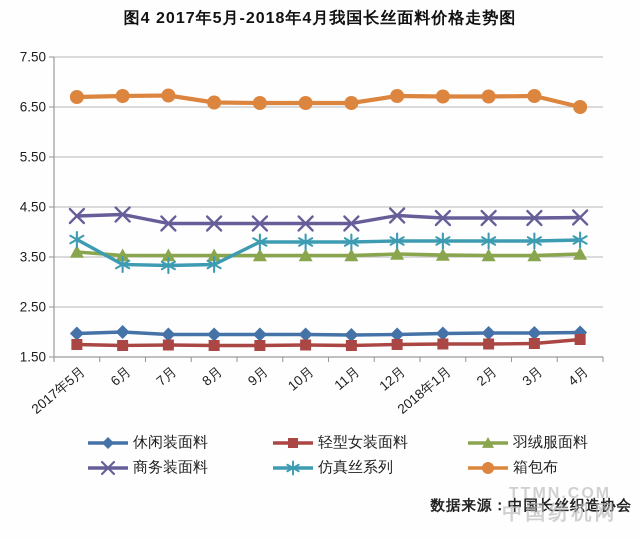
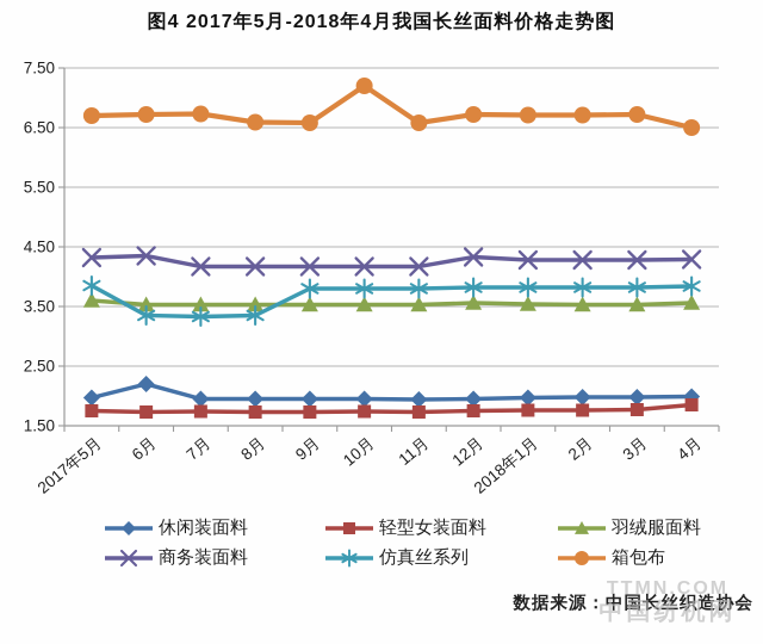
休闲装面料/6月: 2.0 -> 2.2
箱包布/10月: 6.6 -> 7.2
